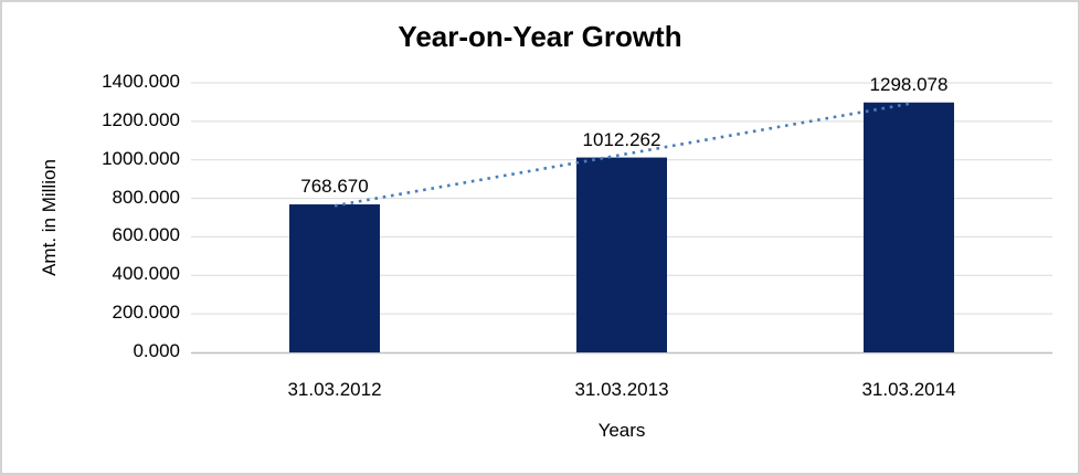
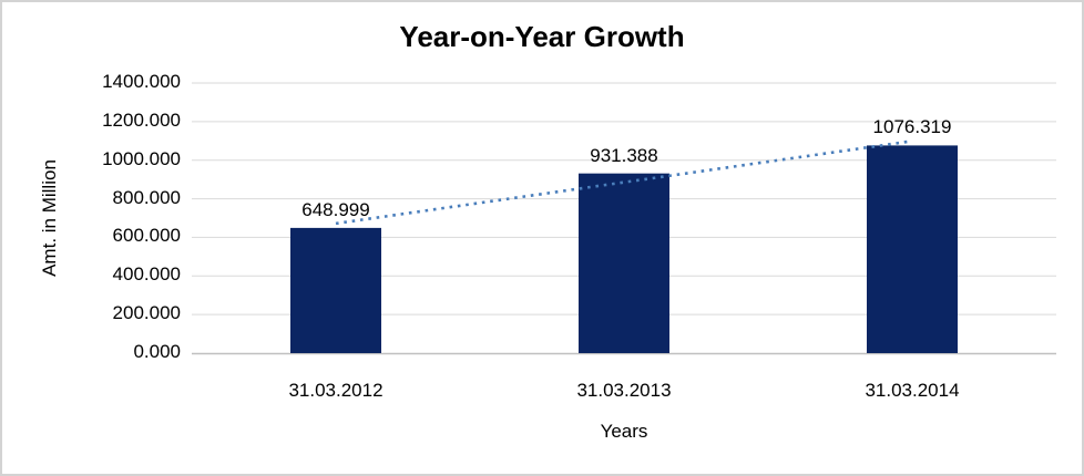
31.03.2012: 768.670 -> 648.999
31.03.2013: 1012.262 -> 931.388
31.03.2014: 1298.078 -> 1076.319
